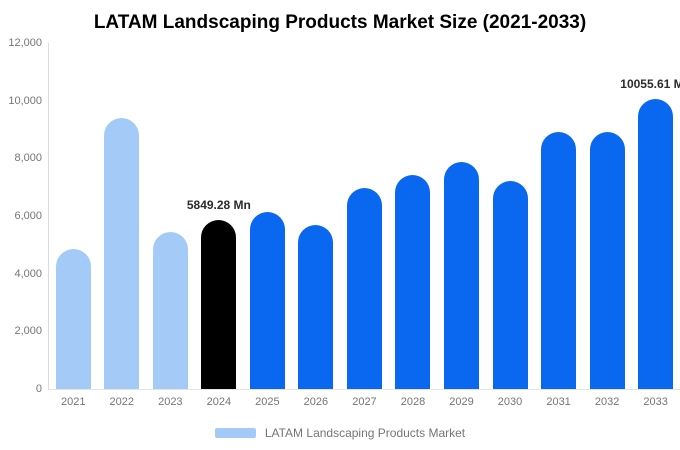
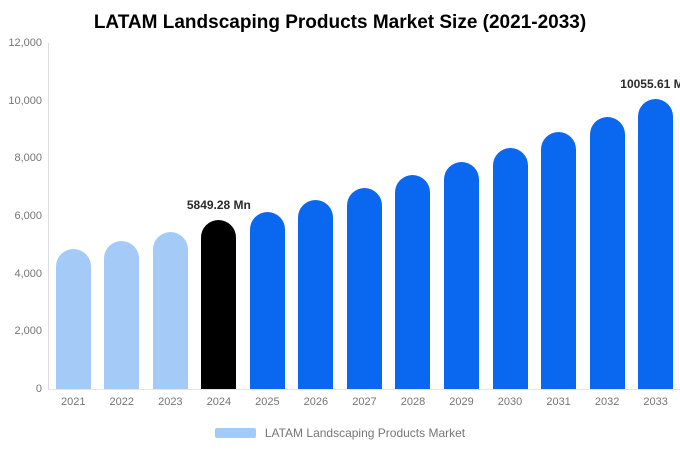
2022: 9400 -> 5100
2026: 5700 -> 6600
2030: 7200 -> 8400
2032: 8900 -> 9400
